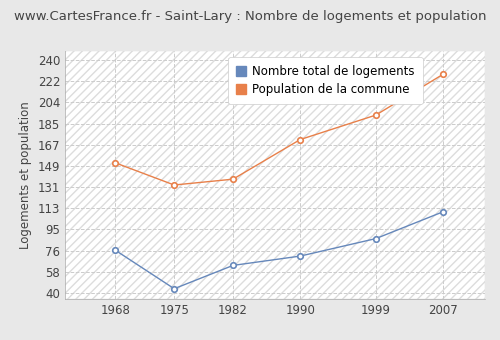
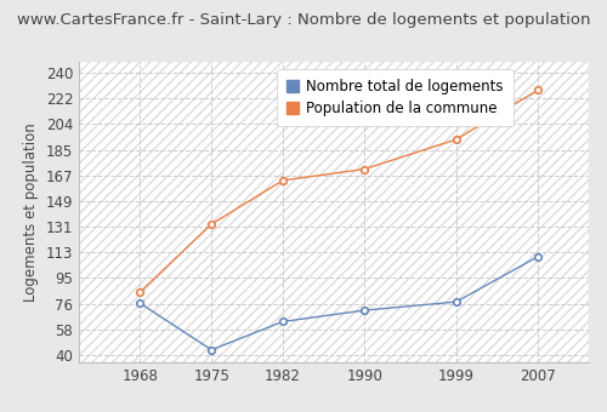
Population de la commune/1968: 152 -> 85
Population de la commune/1982: 138 -> 164
Nombre total de logements/1999: 87 -> 78
